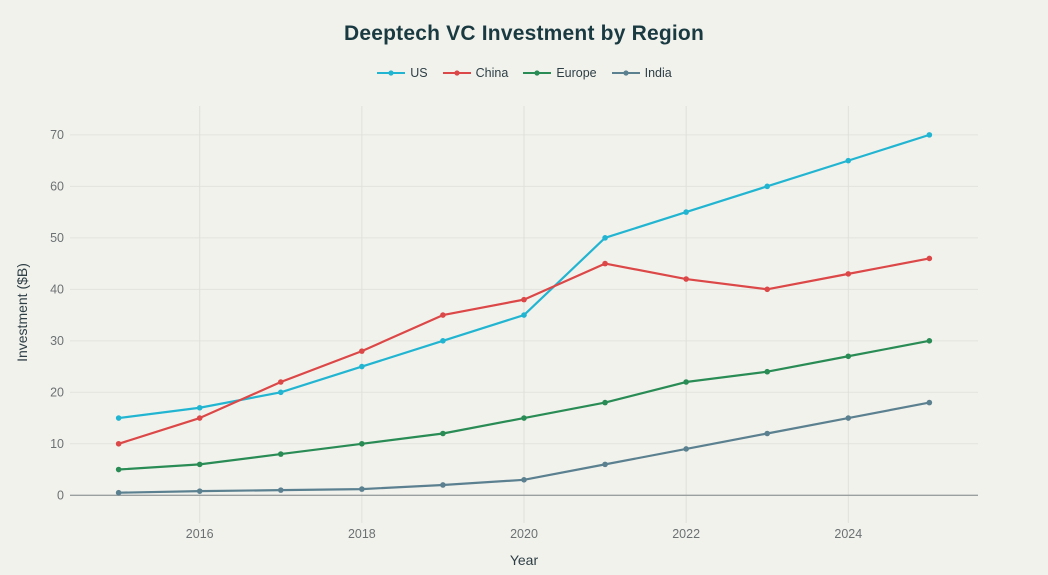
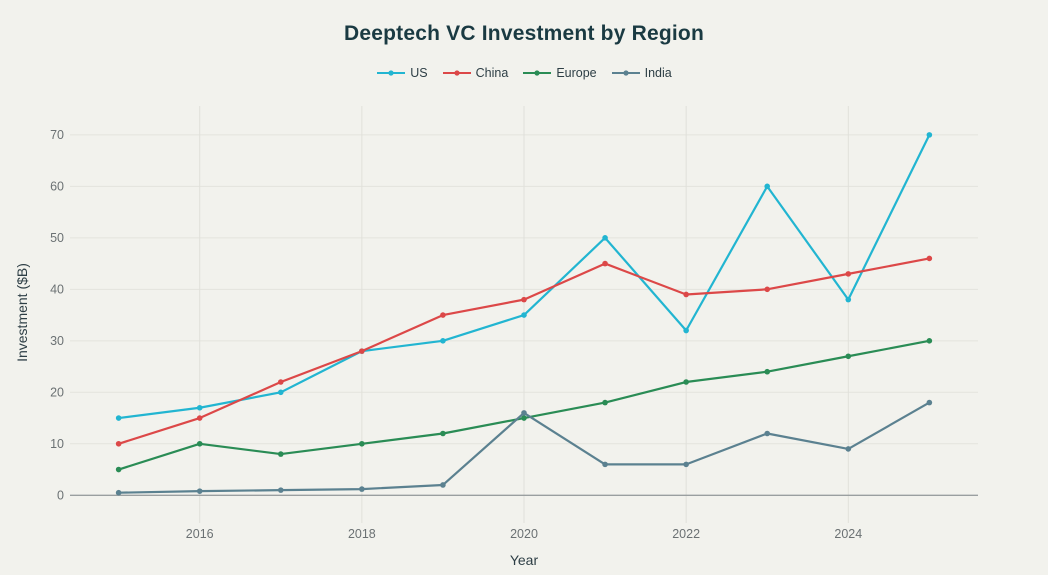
Europe/2016: 6 -> 10
US/2018: 25 -> 28
India/2020: 3 -> 16
US/2022: 55 -> 32
China/2022: 42 -> 39
India/2022: 9 -> 6
US/2024: 65 -> 38
India/2024: 15 -> 9
